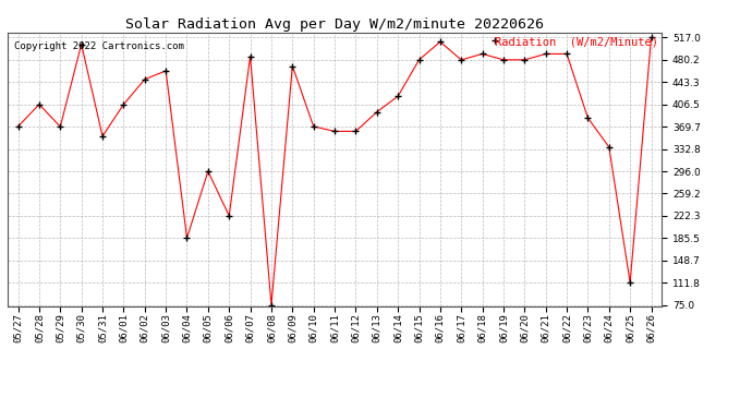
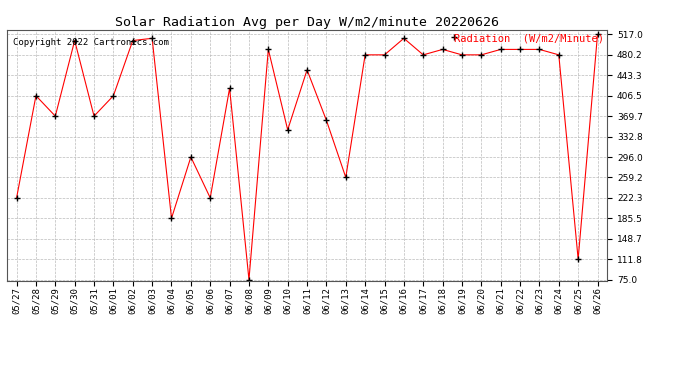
05/27: 370 -> 222
05/31: 354 -> 370
06/02: 448 -> 506
06/03: 462 -> 510
06/07: 486 -> 420
06/09: 470 -> 490
06/10: 370 -> 345
06/11: 362 -> 453
06/13: 394 -> 259
06/14: 420 -> 480
06/23: 384 -> 490
06/24: 336 -> 480
